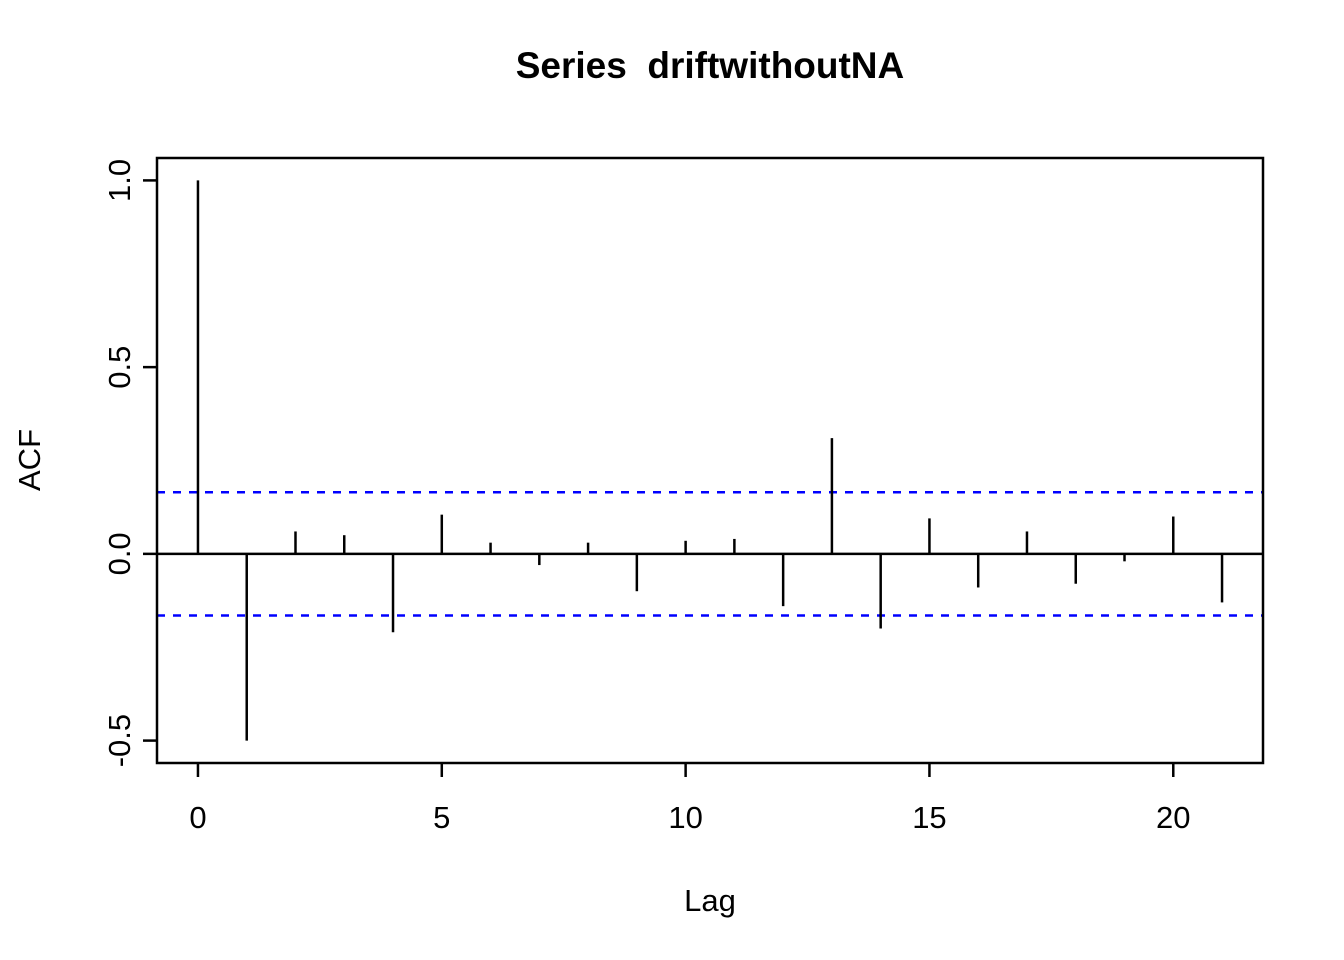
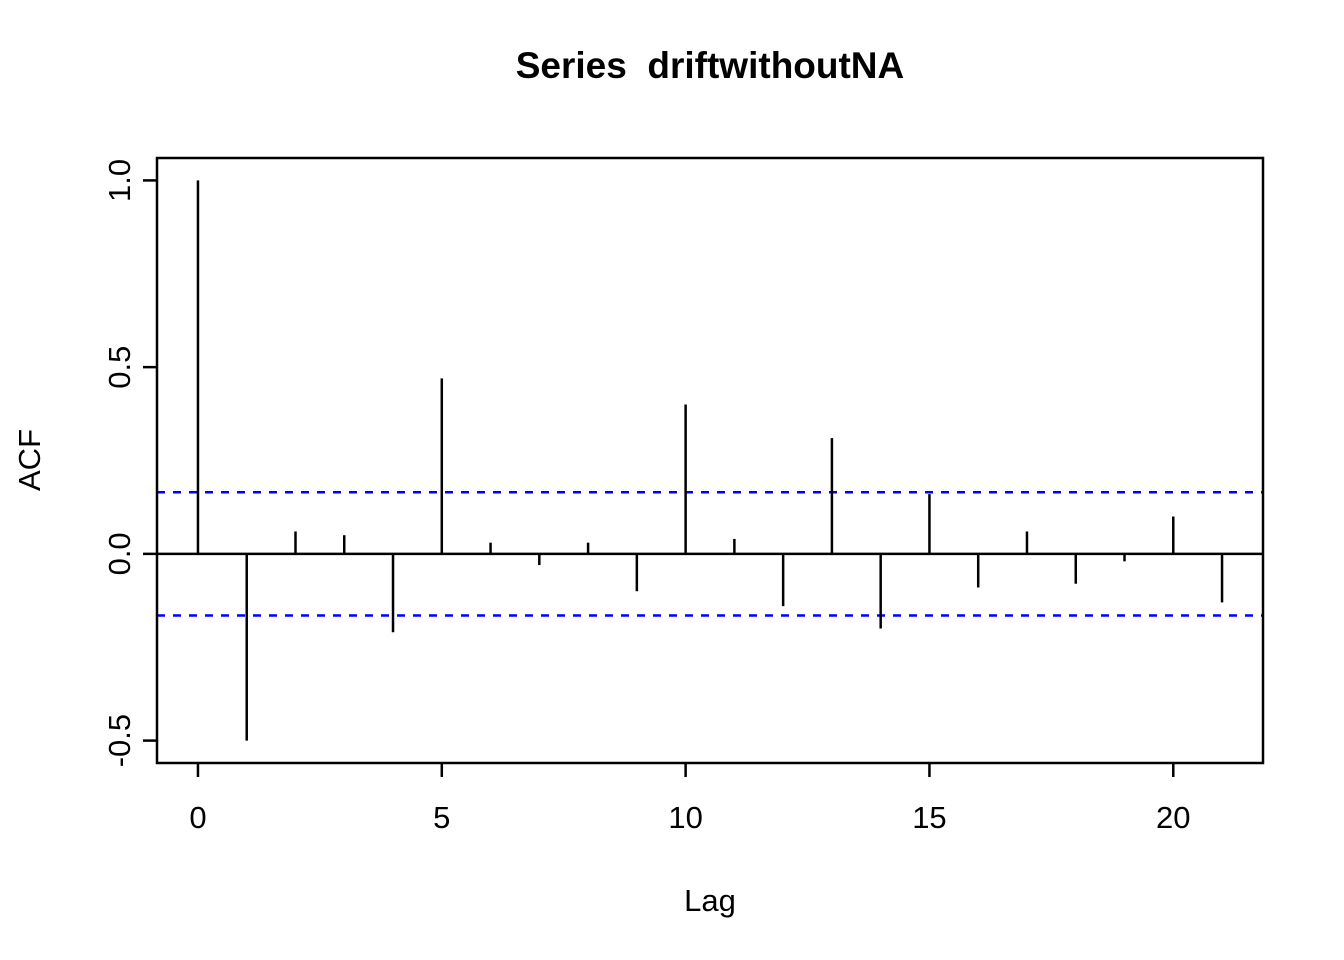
5: 0.10 -> 0.47
10: 0.04 -> 0.40
15: 0.10 -> 0.16
